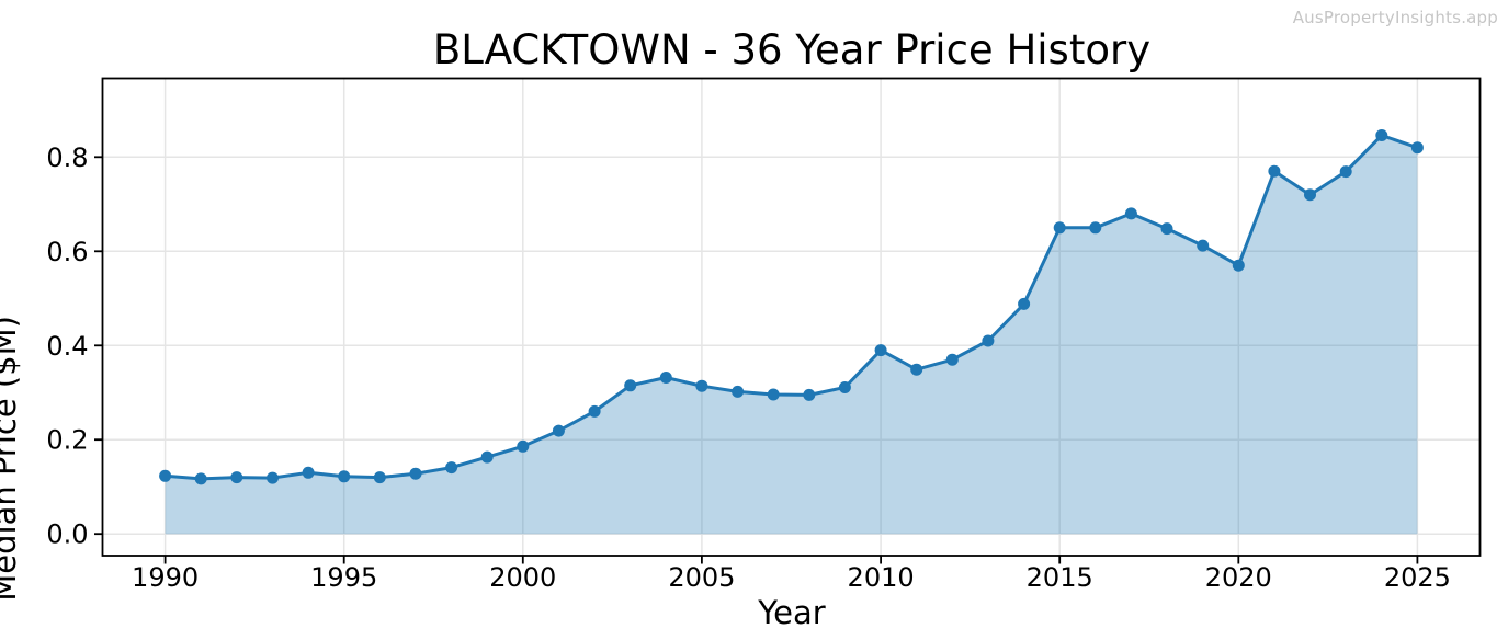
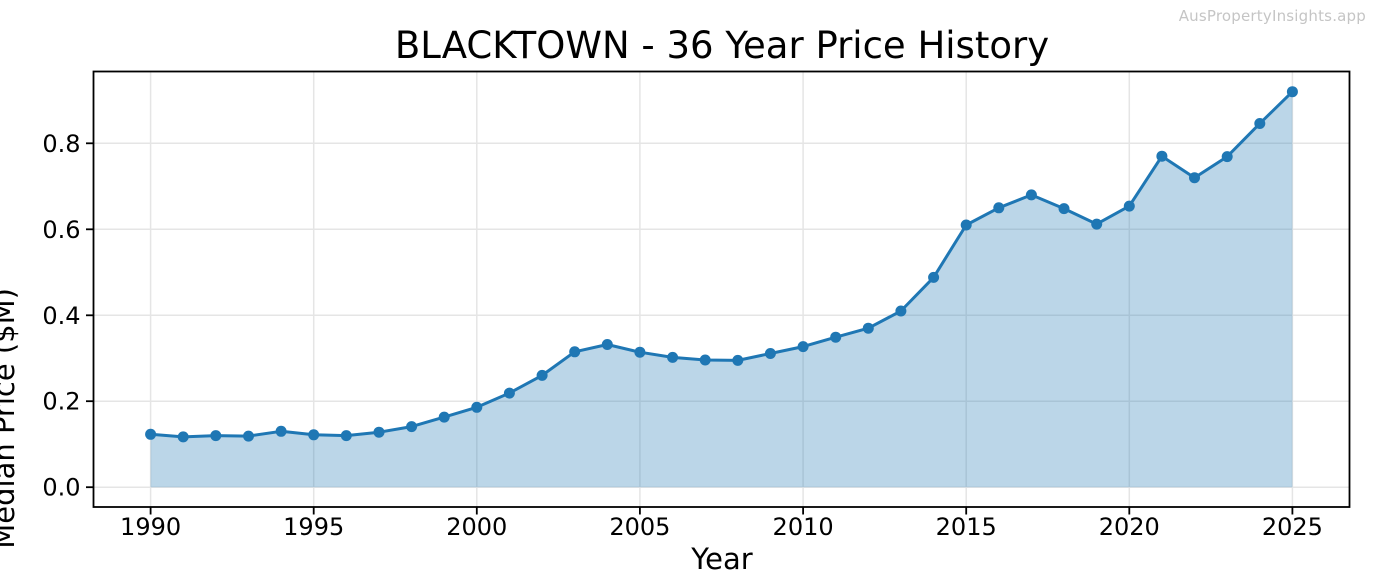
2010: 0.39 -> 0.33
2015: 0.65 -> 0.61
2020: 0.57 -> 0.65
2025: 0.82 -> 0.92
